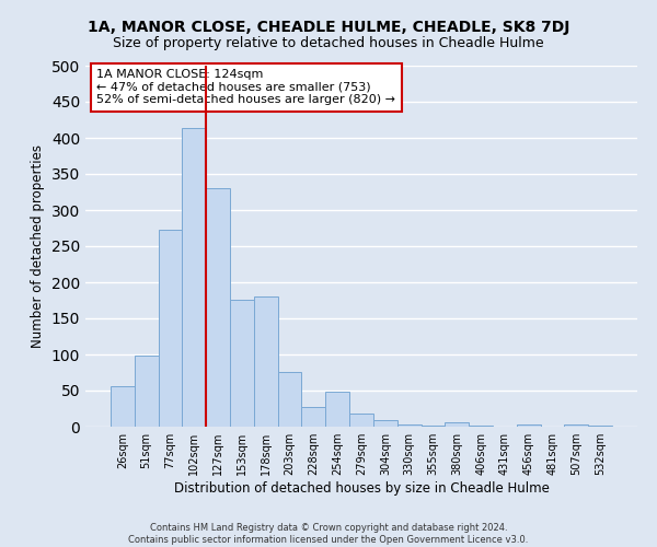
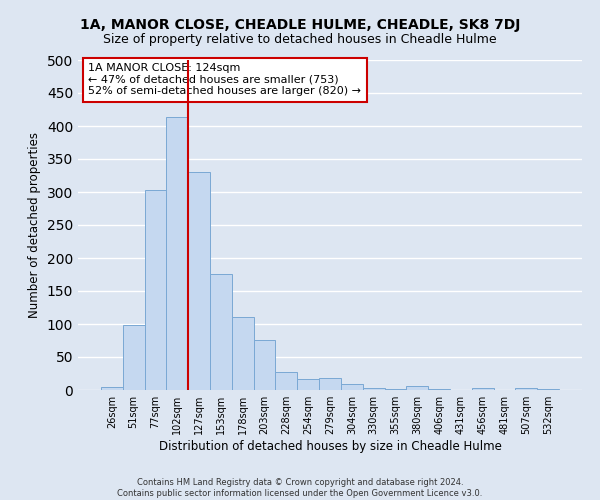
26sqm: 56 -> 5
77sqm: 272 -> 303
178sqm: 180 -> 110
254sqm: 48 -> 17
